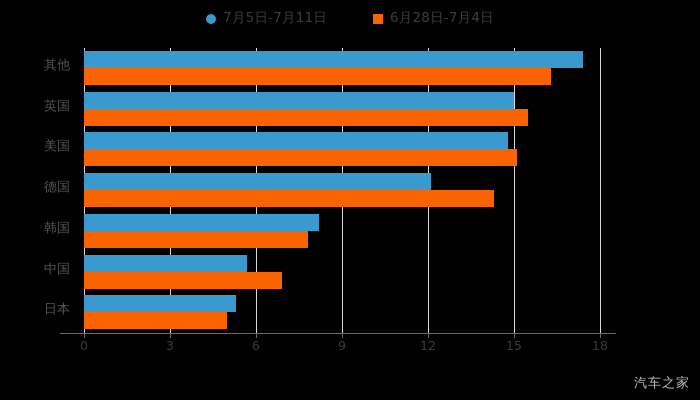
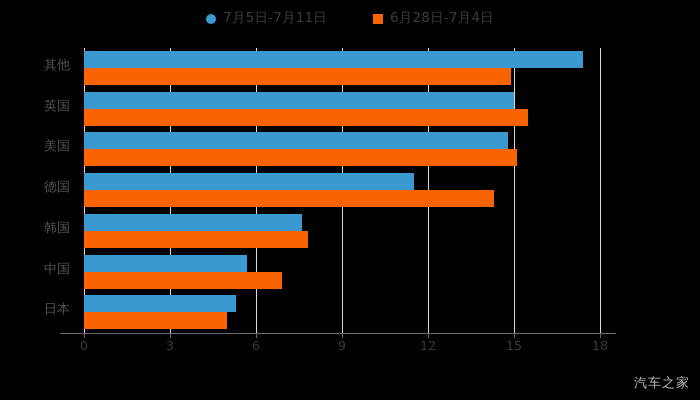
6月28日-7月4日/其他: 16.3 -> 14.9
7月5日-7月11日/德国: 12.1 -> 11.5
7月5日-7月11日/韩国: 8.2 -> 7.6
